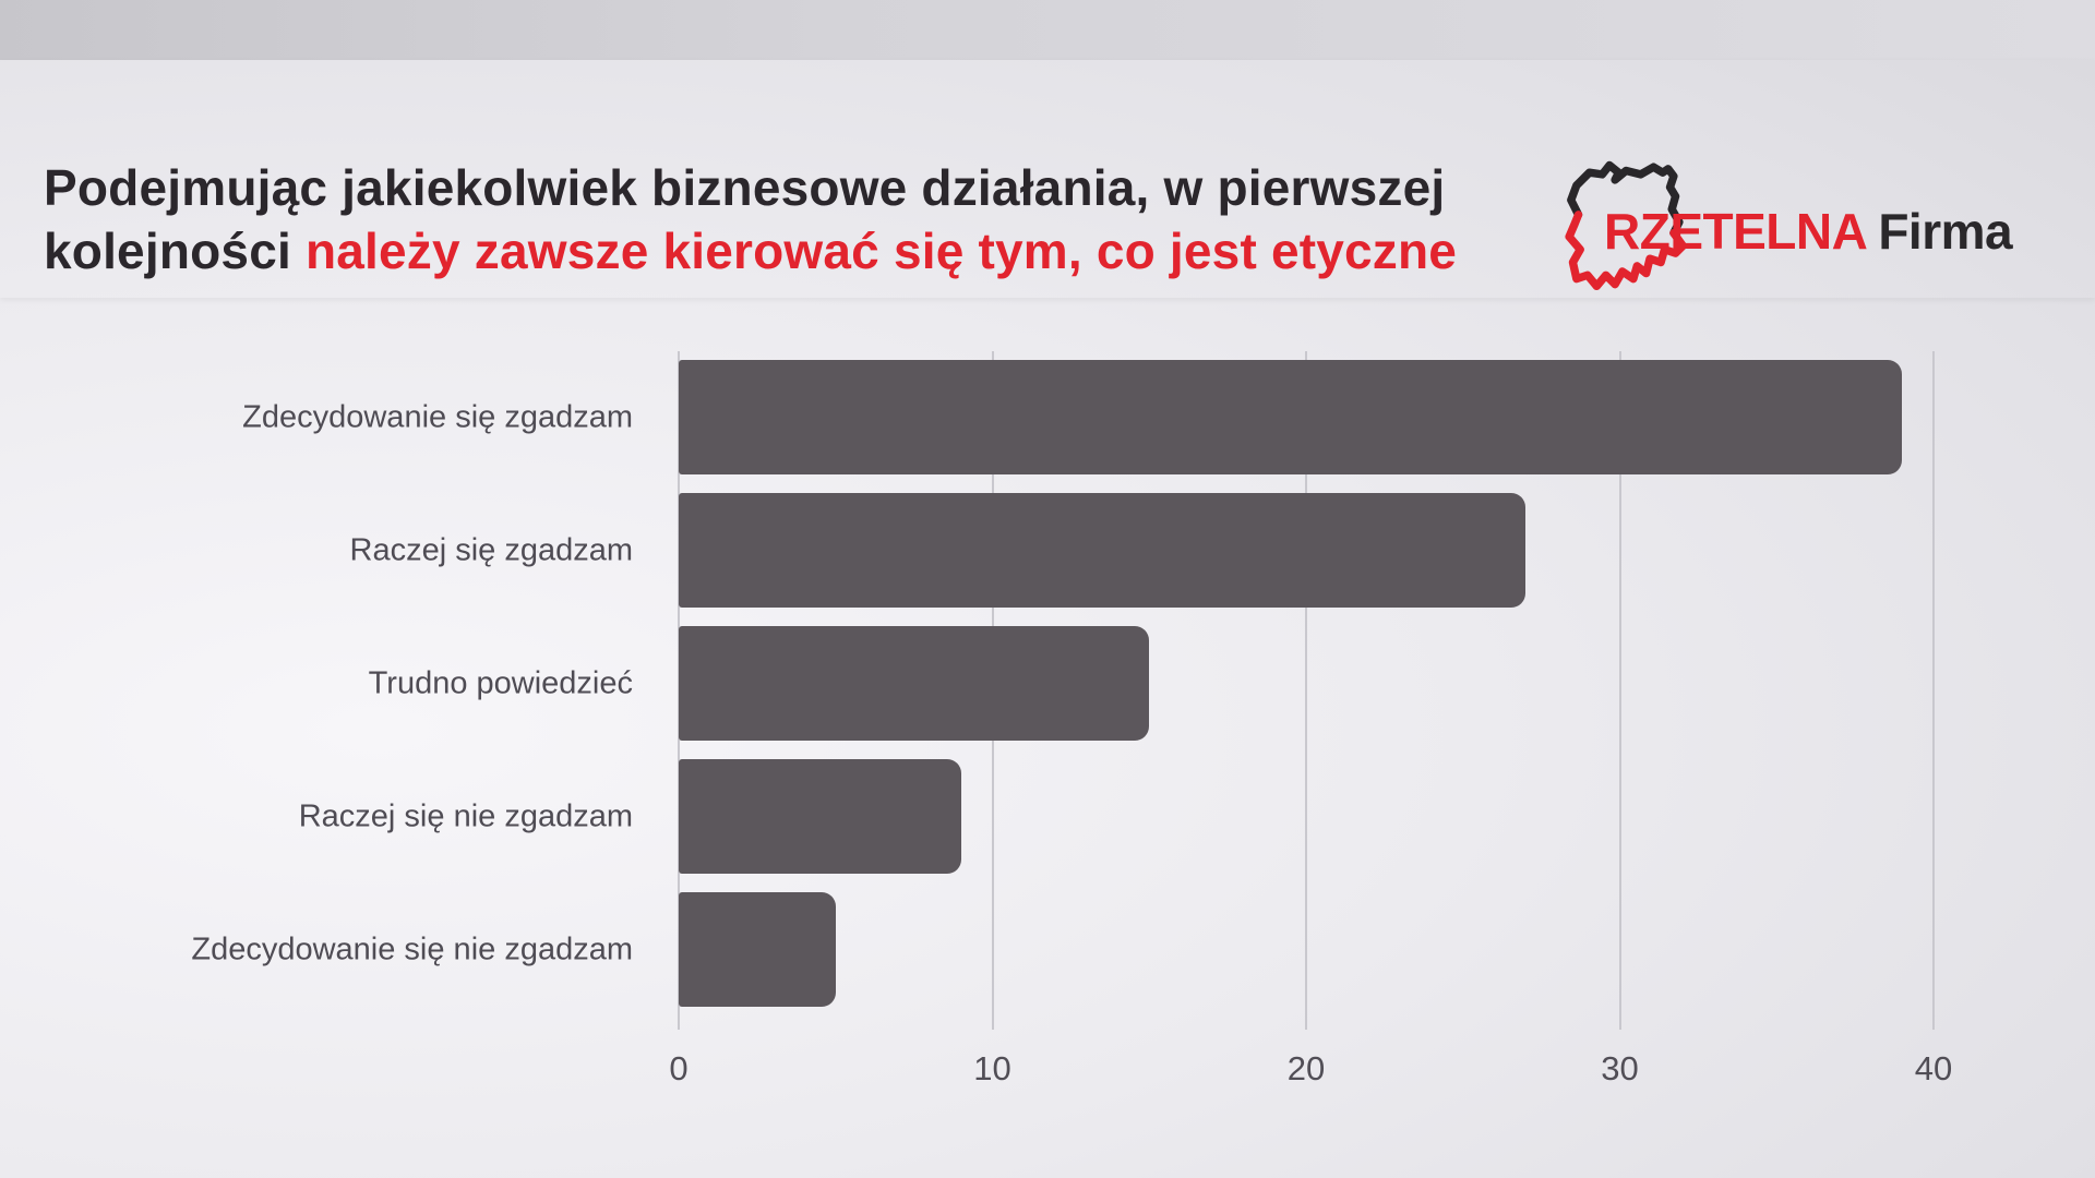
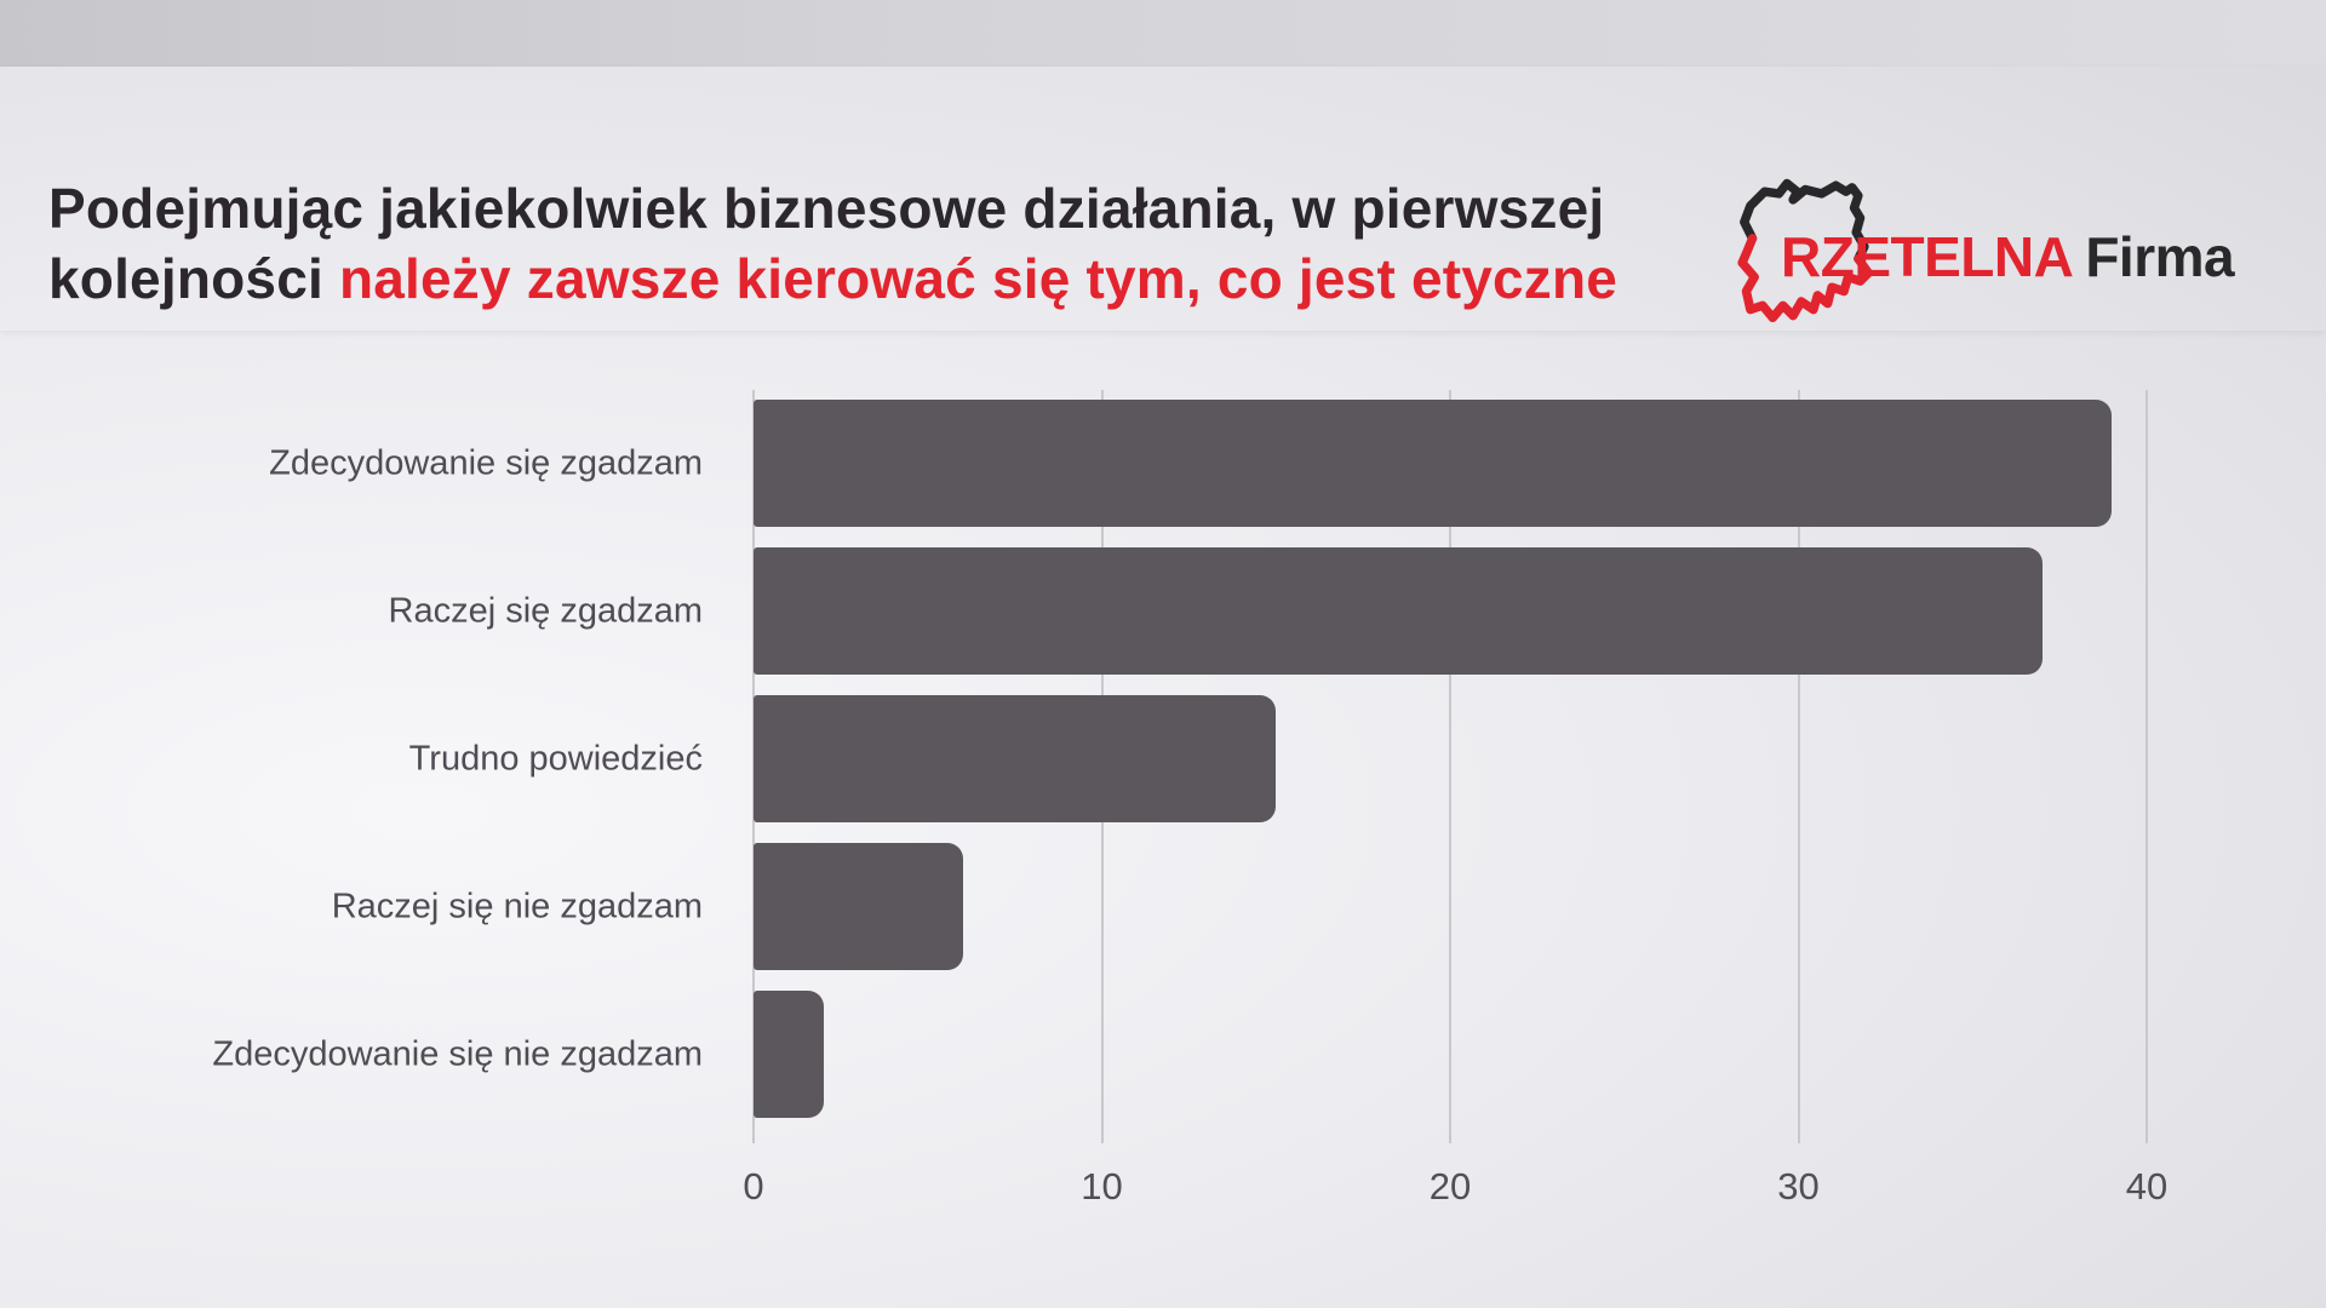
Raczej się zgadzam: 27 -> 37
Raczej się nie zgadzam: 9 -> 6
Zdecydowanie się nie zgadzam: 5 -> 2
